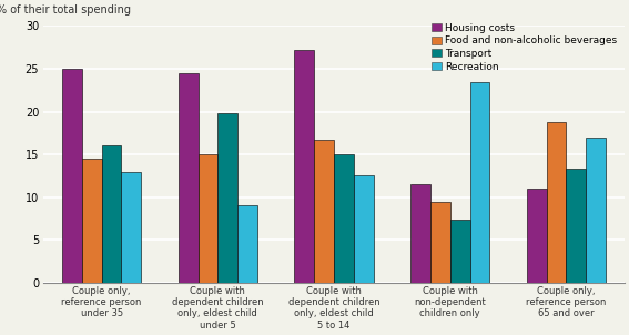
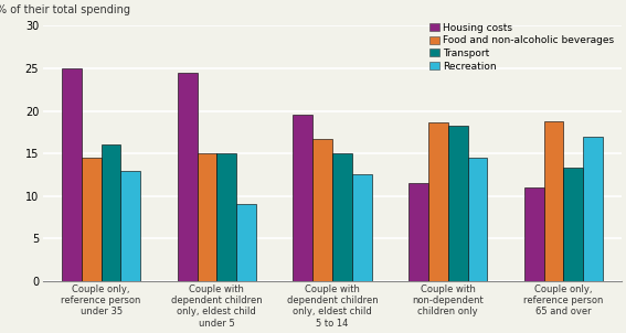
Transport/Couple with dependent children only, eldest child under 5: 19.8 -> 15.0
Housing costs/Couple with dependent children only, eldest child 5 to 14: 27.2 -> 19.5
Food and non-alcoholic beverages/Couple with non-dependent children only: 9.4 -> 18.7
Transport/Couple with non-dependent children only: 7.4 -> 18.3
Recreation/Couple with non-dependent children only: 23.4 -> 14.5
